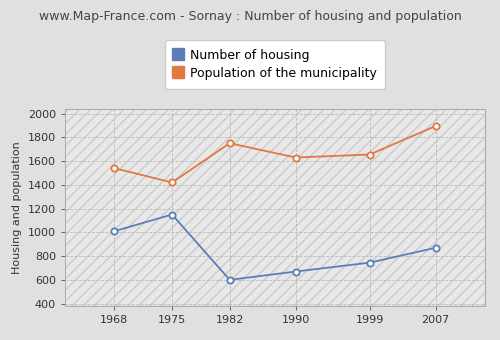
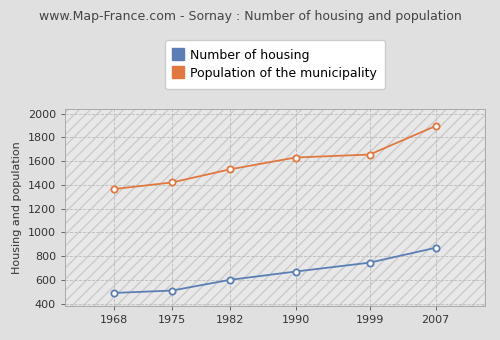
Number of housing/1968: 1010 -> 490
Population of the municipality/1968: 1540 -> 1360
Number of housing/1975: 1150 -> 510
Population of the municipality/1982: 1750 -> 1530
